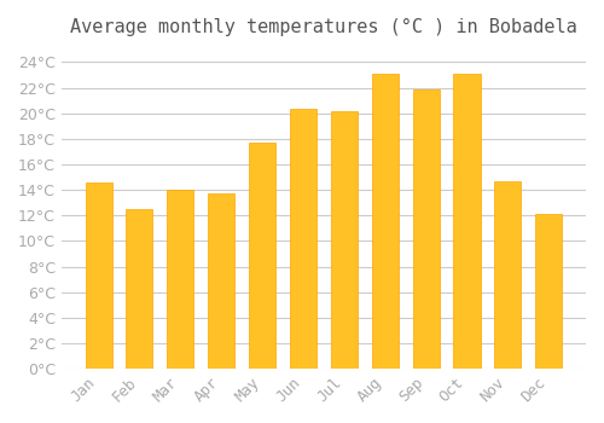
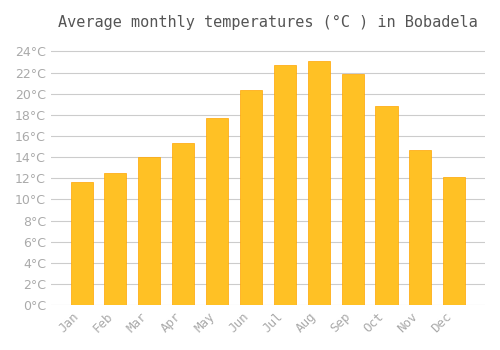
Jan: 14.6°C -> 11.6°C
Apr: 13.7°C -> 15.3°C
Jul: 20.2°C -> 22.7°C
Oct: 23.1°C -> 18.8°C
